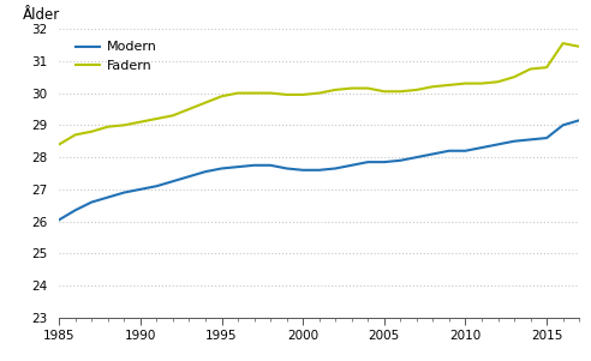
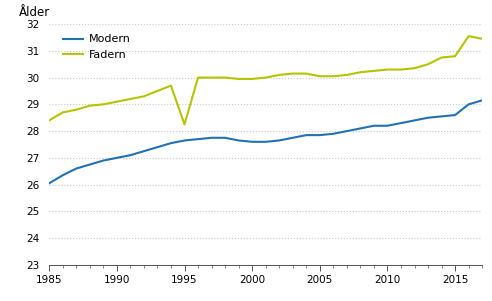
Fadern/1995: 29.90 -> 28.25
